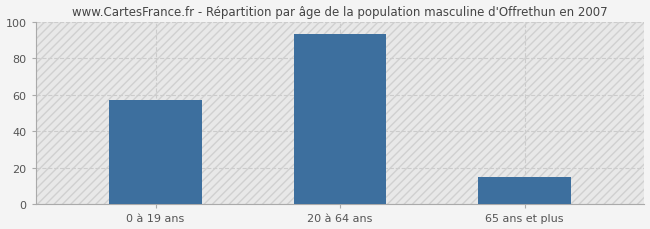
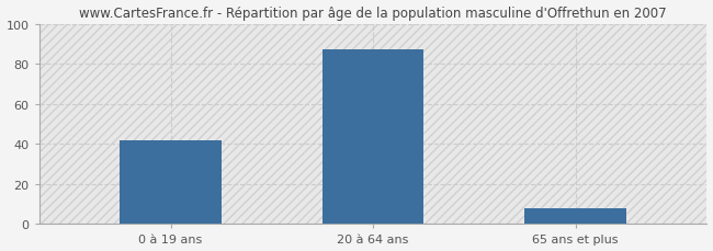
0 à 19 ans: 57 -> 42
20 à 64 ans: 93 -> 87
65 ans et plus: 15 -> 8
